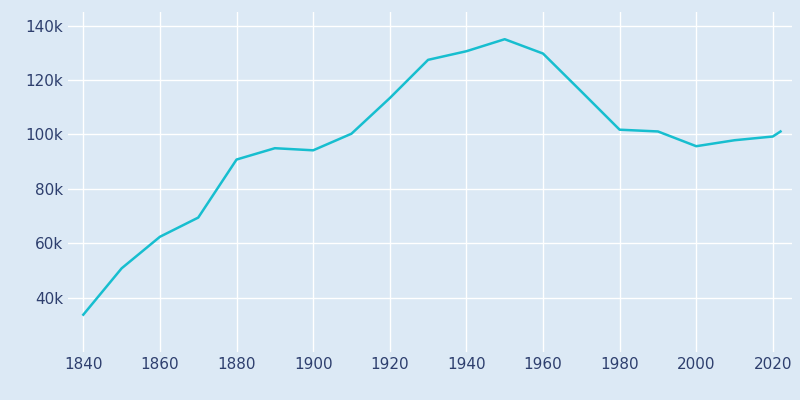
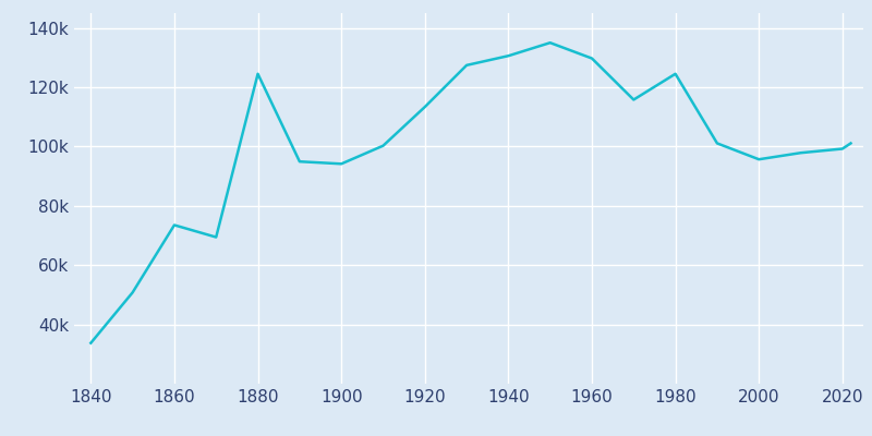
1860: 62.4k -> 73.5k
1880: 90.8k -> 124.5k
1980: 101.7k -> 124.5k
